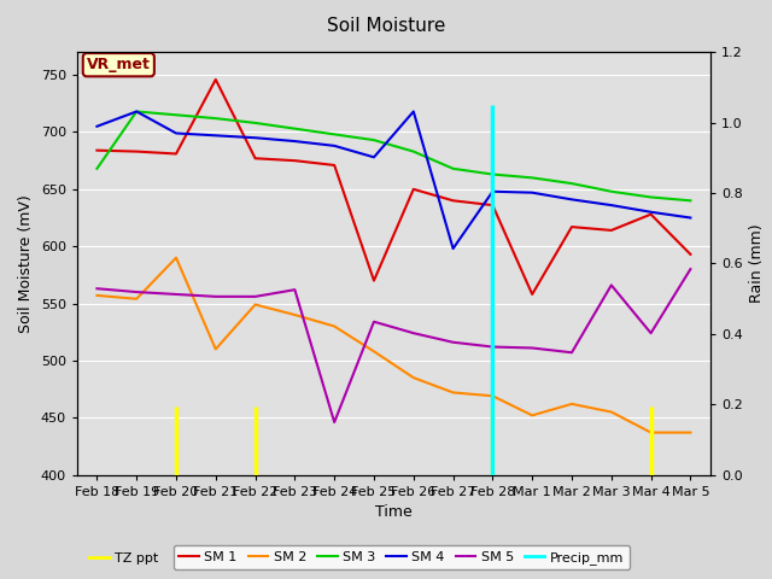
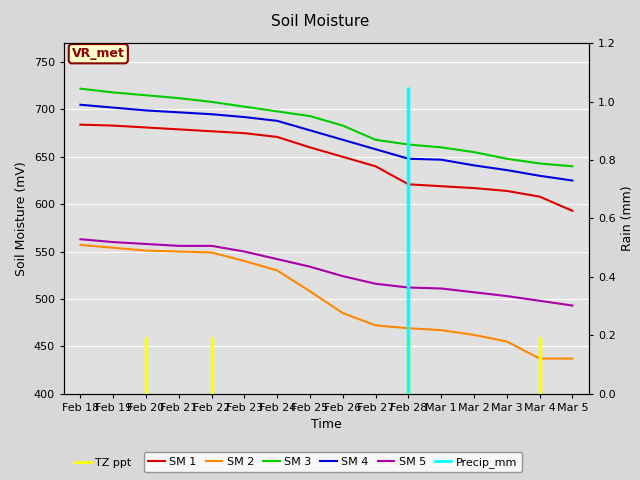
SM 3/Feb 18: 668 -> 722
SM 4/Feb 19: 718 -> 702
SM 2/Feb 20: 590 -> 551
SM 1/Feb 21: 746 -> 679
SM 2/Feb 21: 510 -> 550
SM 5/Feb 23: 562 -> 550
SM 5/Feb 24: 446 -> 542
SM 1/Feb 25: 570 -> 660
SM 4/Feb 26: 718 -> 668
SM 4/Feb 27: 598 -> 658
SM 1/Feb 28: 636 -> 621
SM 1/Mar 1: 558 -> 619
SM 2/Mar 1: 452 -> 467
SM 5/Mar 3: 566 -> 503
SM 1/Mar 4: 628 -> 608
SM 5/Mar 4: 524 -> 498
SM 5/Mar 5: 580 -> 493
